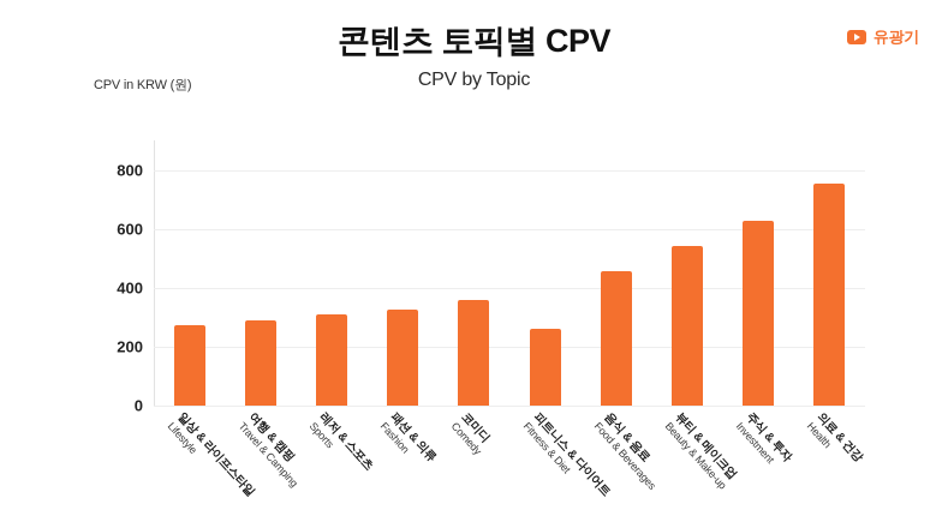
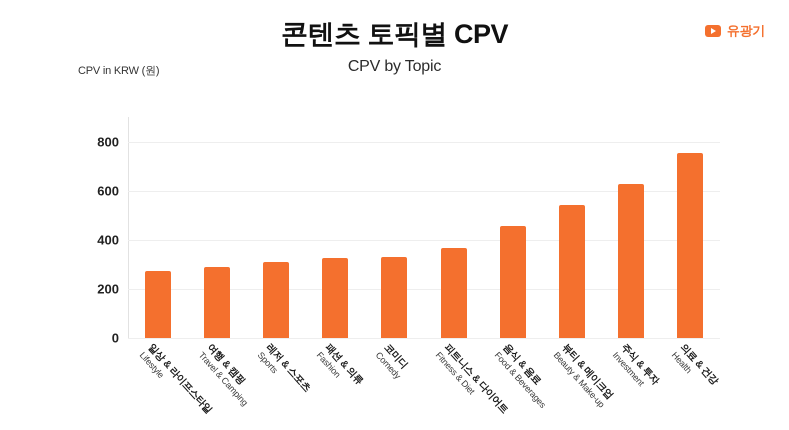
코미디: 360 -> 330
피트니스 & 다이어트: 260 -> 370
